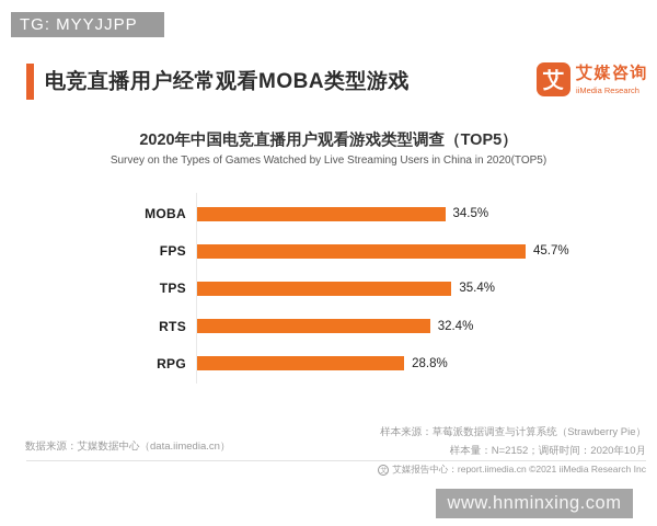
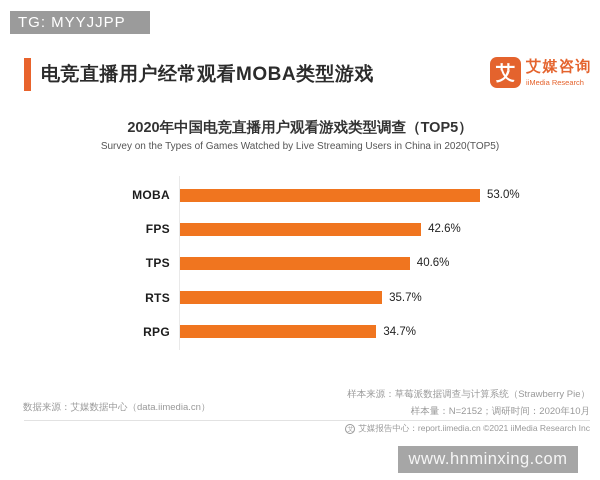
MOBA: 34.5% -> 53.0%
FPS: 45.7% -> 42.6%
TPS: 35.4% -> 40.6%
RTS: 32.4% -> 35.7%
RPG: 28.8% -> 34.7%
